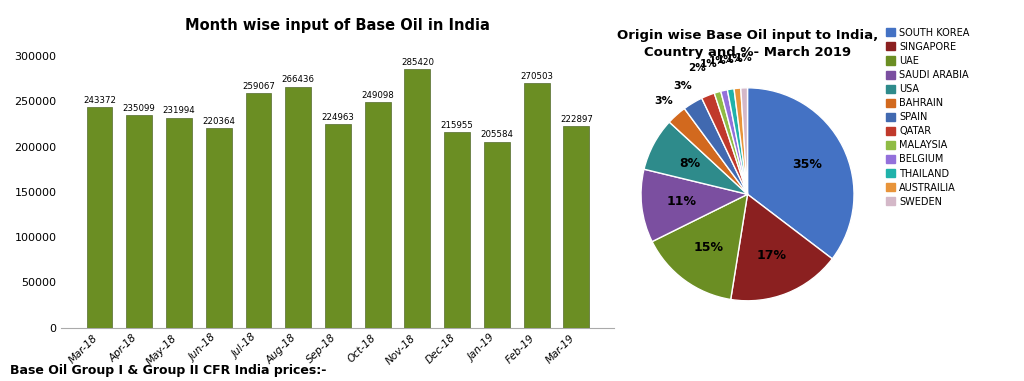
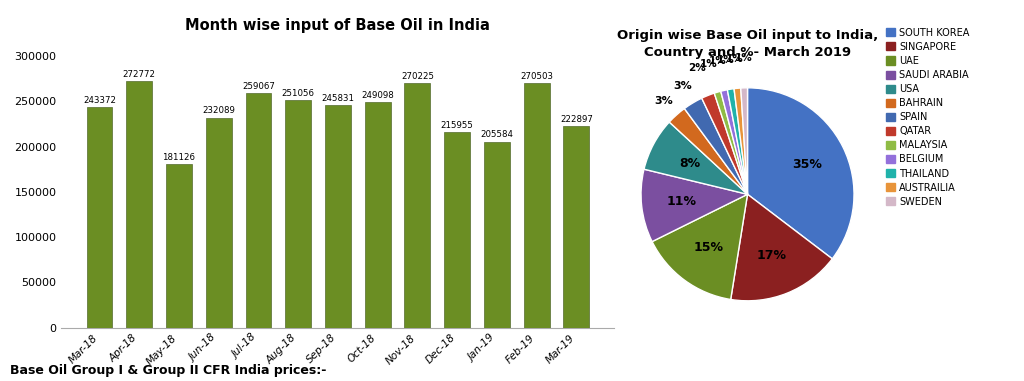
Apr-18: 235099 -> 272772
May-18: 231994 -> 181126
Jun-18: 220364 -> 232089
Aug-18: 266436 -> 251056
Sep-18: 224963 -> 245831
Nov-18: 285420 -> 270225
